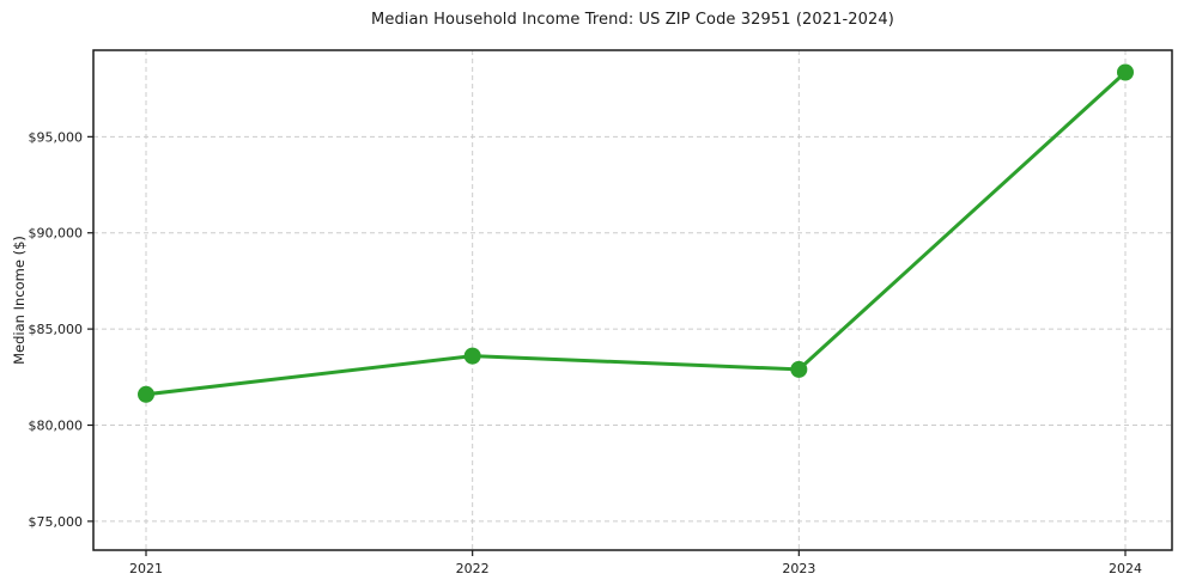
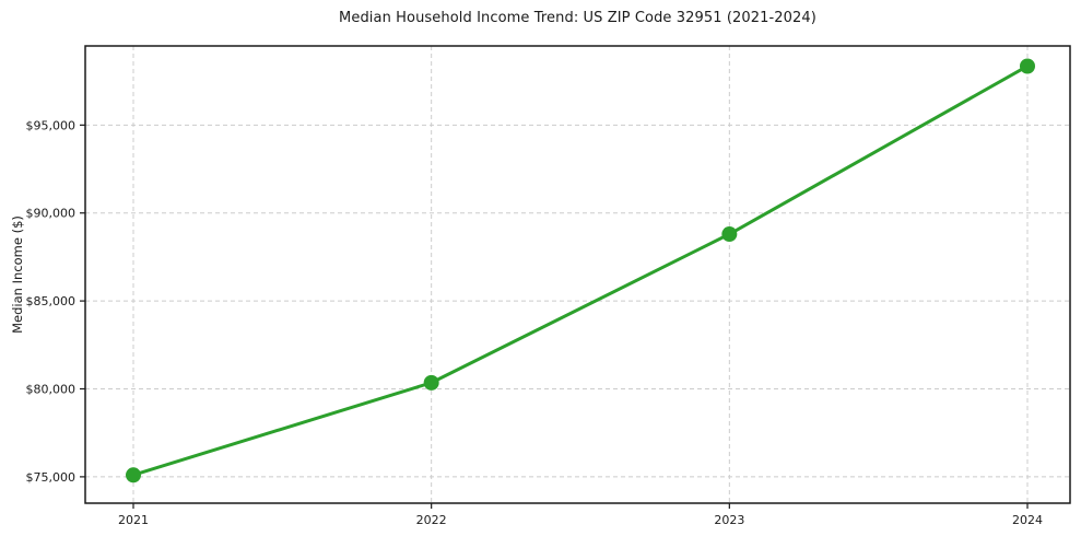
2021: $81600 -> $75100
2022: $83600 -> $80400
2023: $82900 -> $88800
